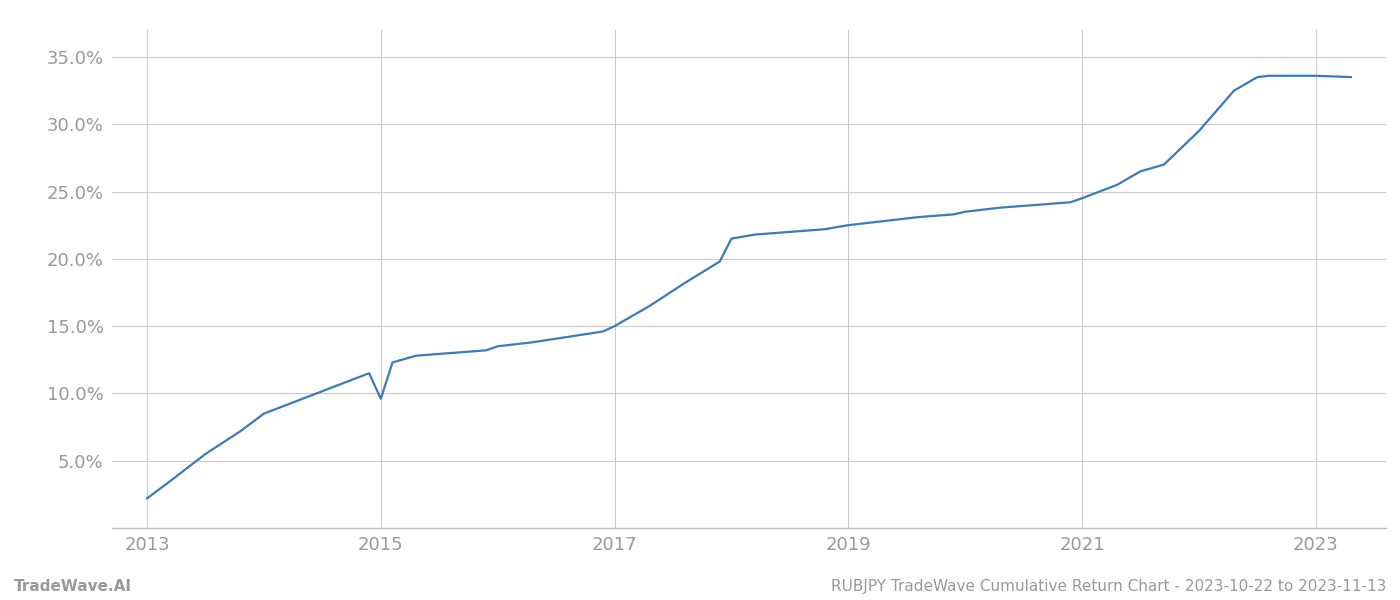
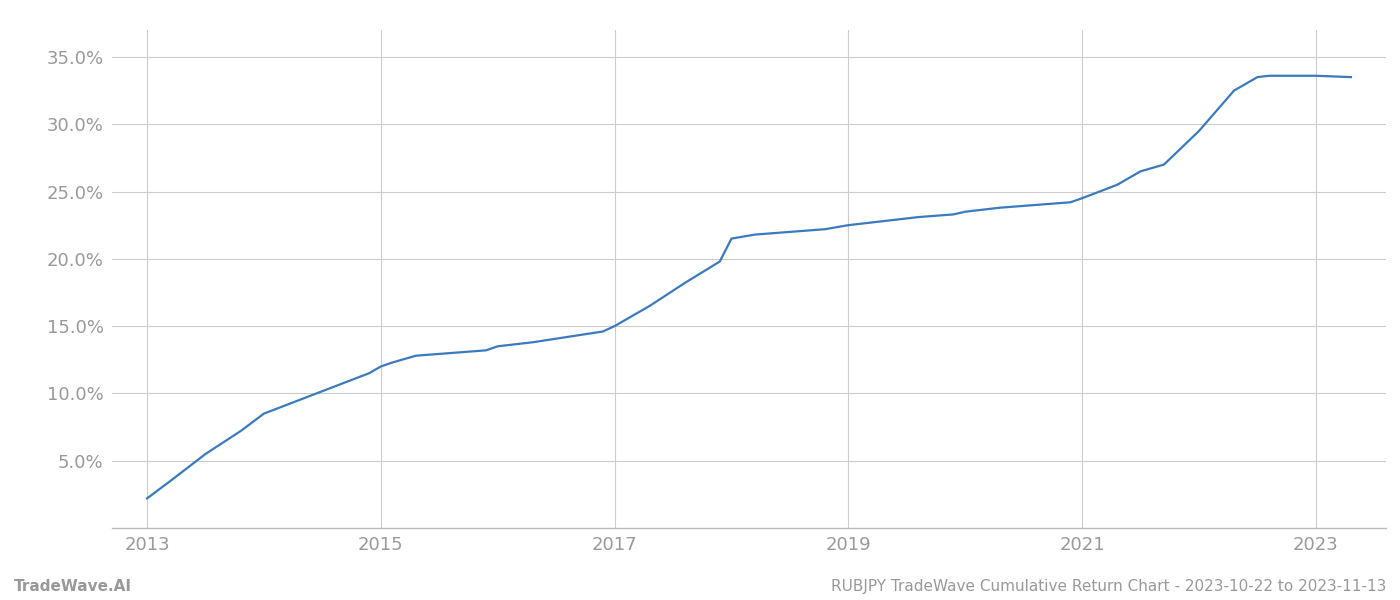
2015: 9.6% -> 12.0%
